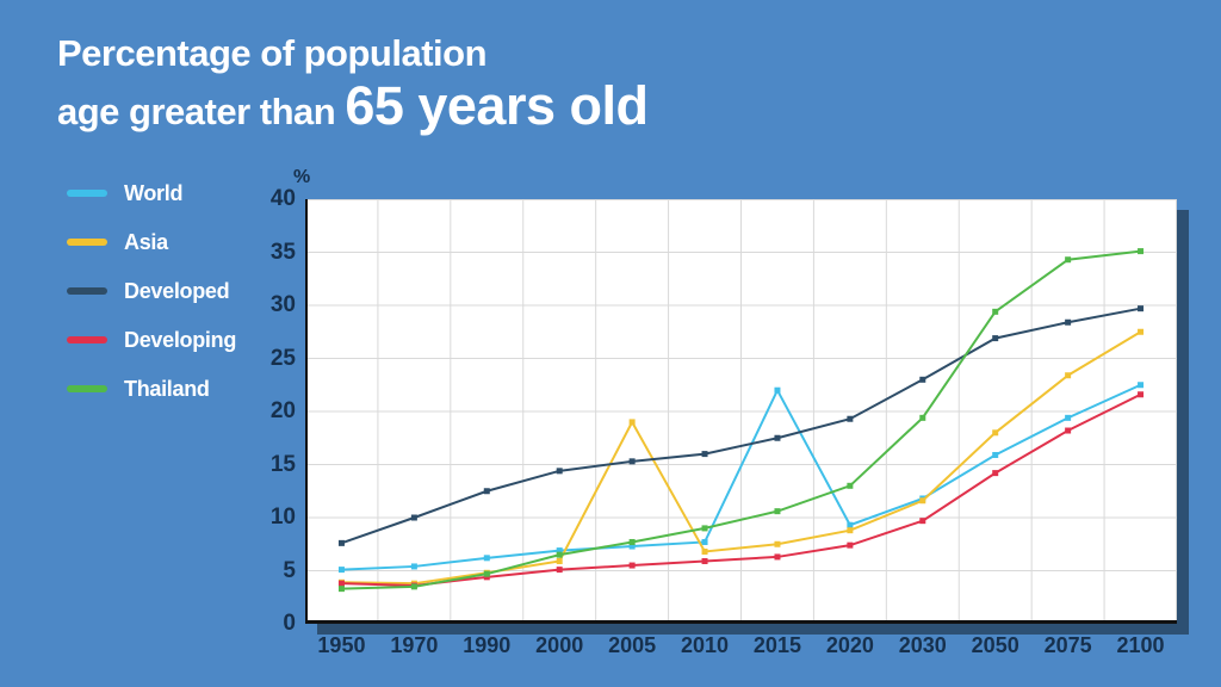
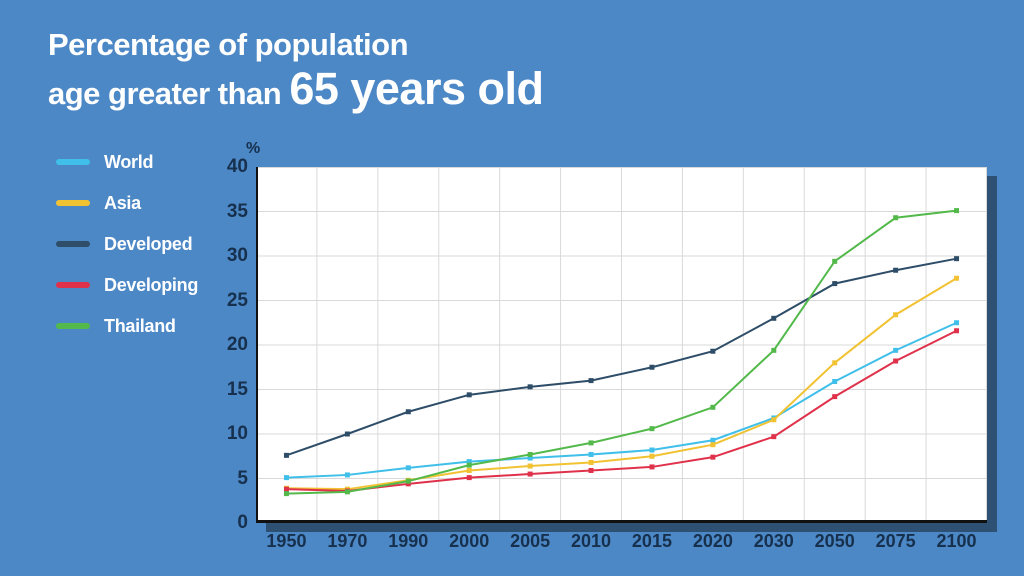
Asia/2005: 19 -> 6
World/2015: 22 -> 8
